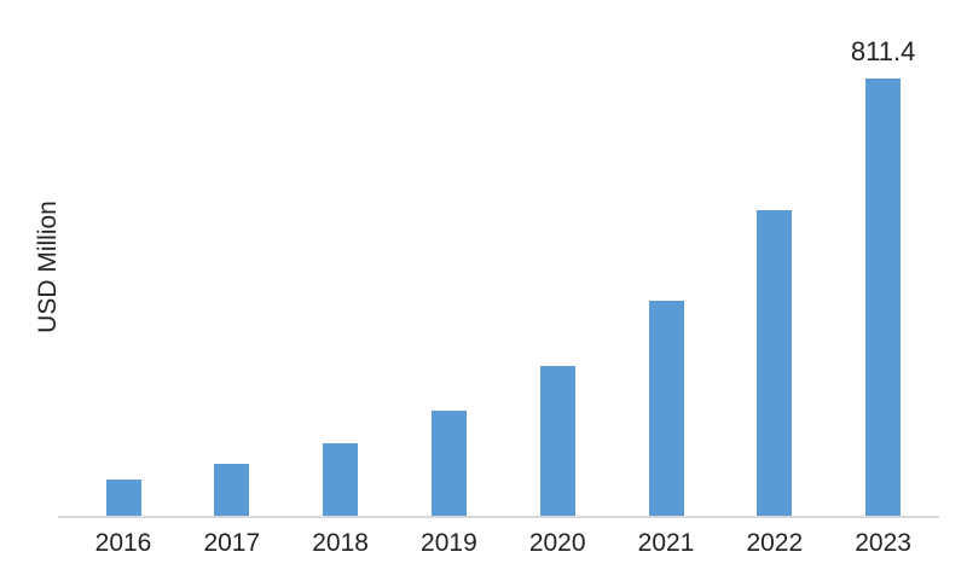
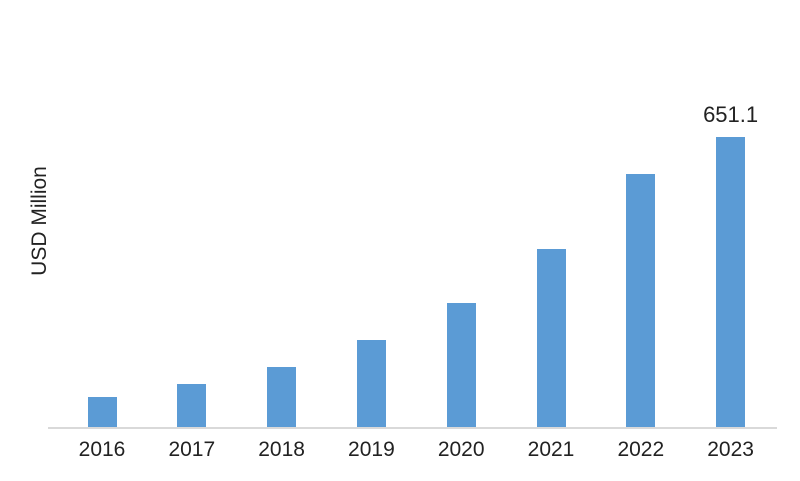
2023: 811.4 -> 651.1
